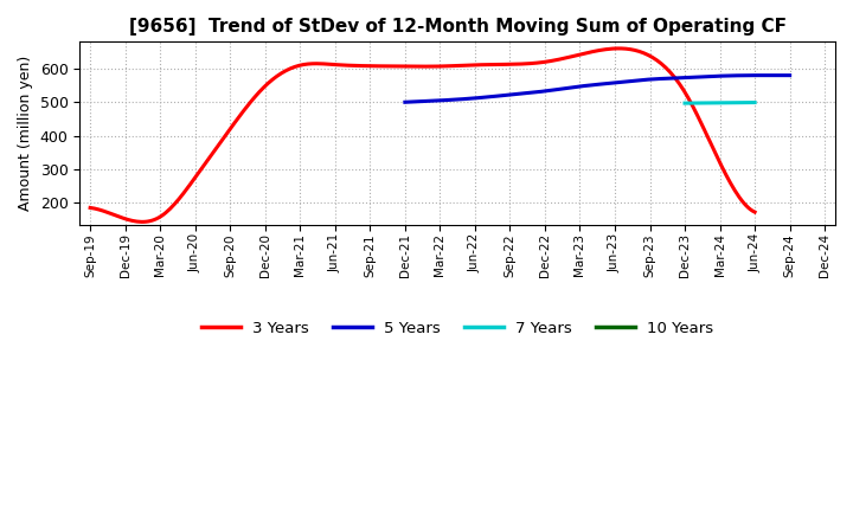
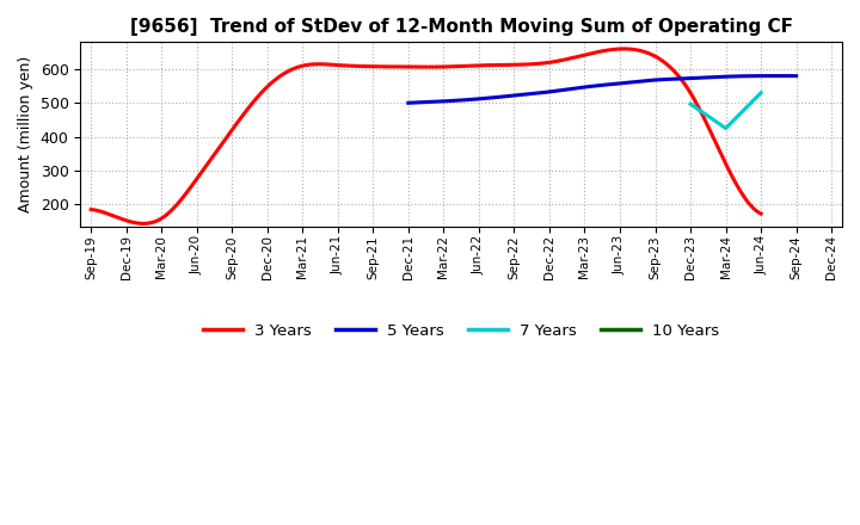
7 Years/Mar-24: 498 -> 425
7 Years/Jun-24: 499 -> 530
